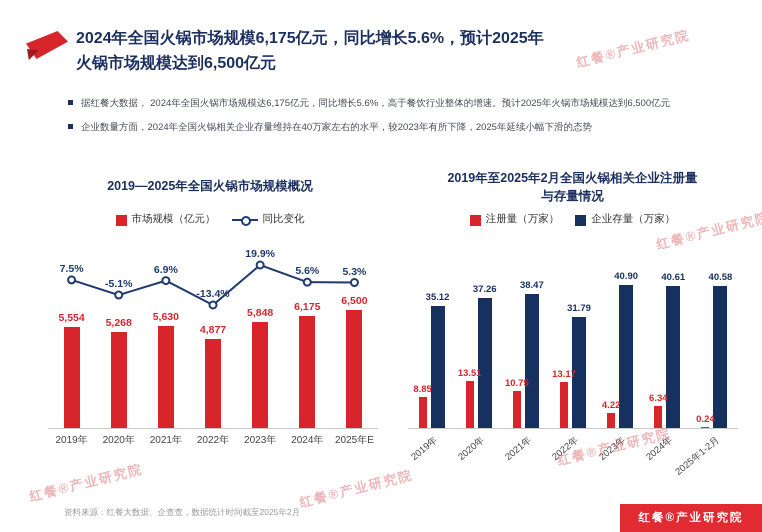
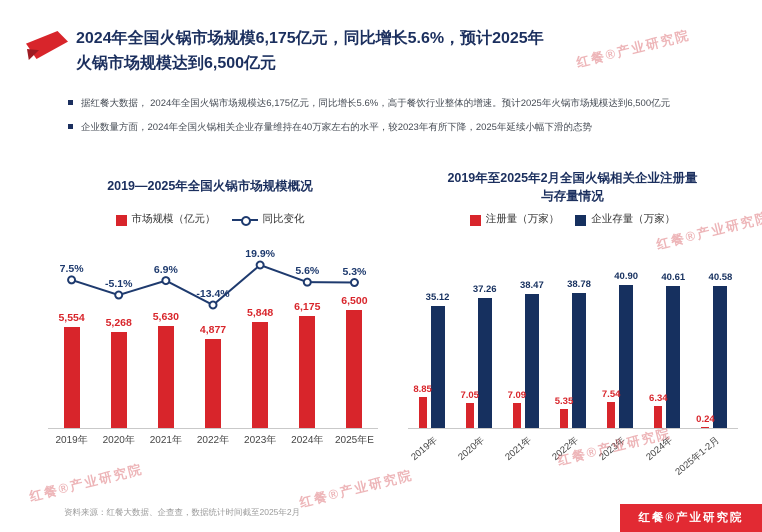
2019年至2025年2月全国火锅相关企业注册量与存量情况/注册量（万家）/2020年: 13.51 -> 7.05
2019年至2025年2月全国火锅相关企业注册量与存量情况/注册量（万家）/2021年: 10.75 -> 7.09
2019年至2025年2月全国火锅相关企业注册量与存量情况/注册量（万家）/2022年: 13.17 -> 5.35
2019年至2025年2月全国火锅相关企业注册量与存量情况/企业存量（万家）/2022年: 31.79 -> 38.78
2019年至2025年2月全国火锅相关企业注册量与存量情况/注册量（万家）/2023年: 4.22 -> 7.54
